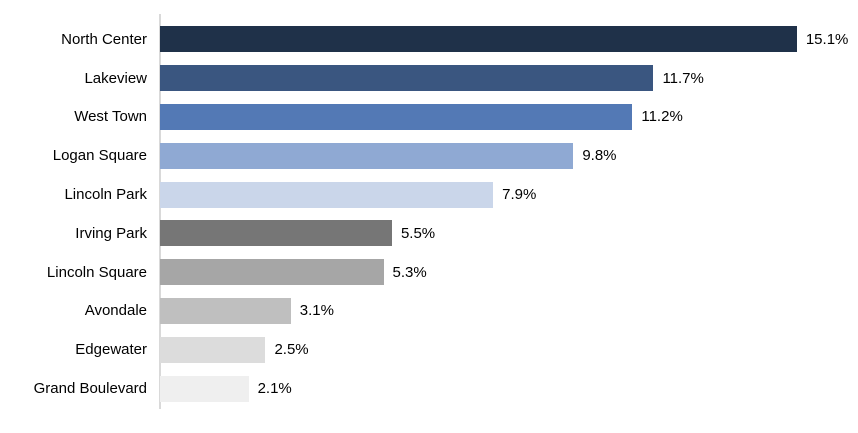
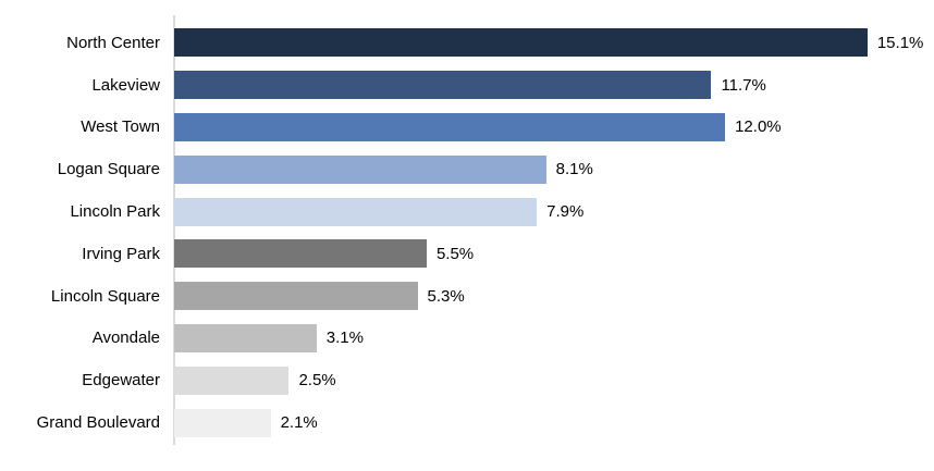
West Town: 11.2% -> 12.0%
Logan Square: 9.8% -> 8.1%
